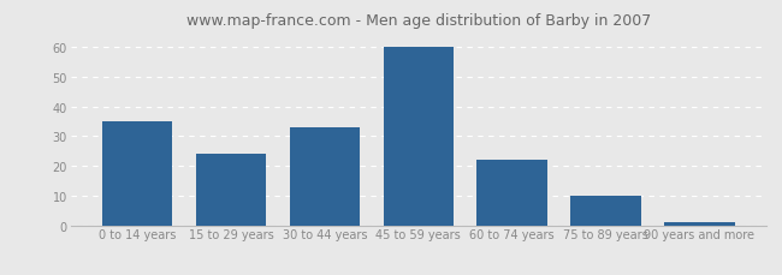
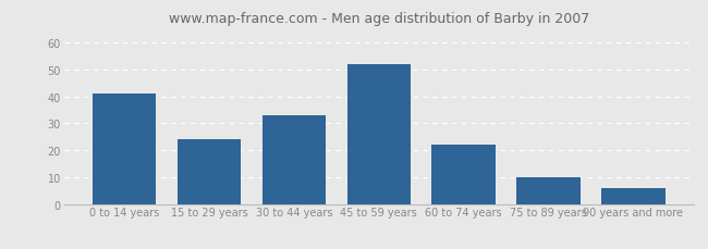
0 to 14 years: 35 -> 41
45 to 59 years: 60 -> 52
90 years and more: 1 -> 6
